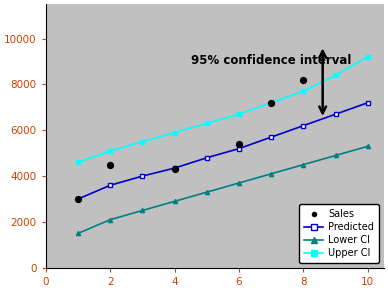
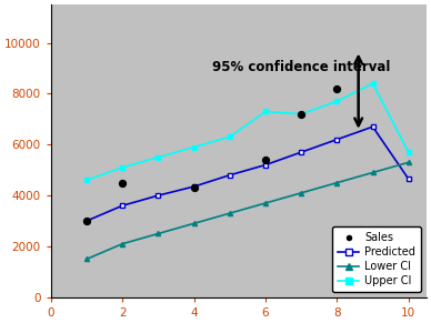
Upper CI/6: 6700 -> 7300
Predicted/10: 7200 -> 4650
Upper CI/10: 9200 -> 5700
